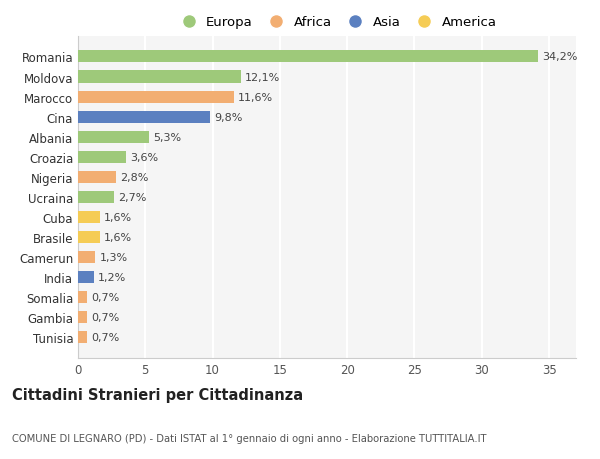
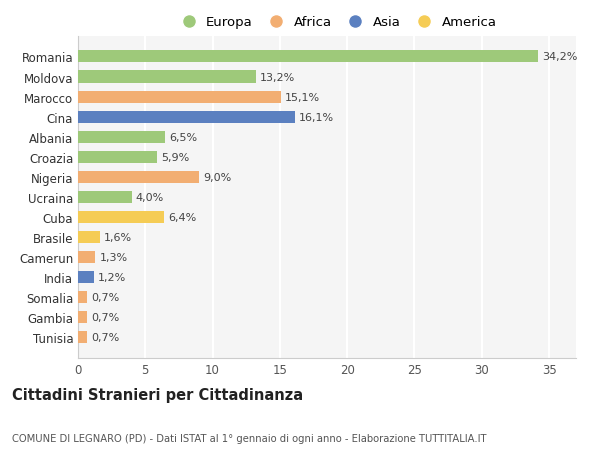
Moldova: 12,1% -> 13,2%
Marocco: 11,6% -> 15,1%
Cina: 9,8% -> 16,1%
Albania: 5,3% -> 6,5%
Croazia: 3,6% -> 5,9%
Nigeria: 2,8% -> 9,0%
Ucraina: 2,7% -> 4,0%
Cuba: 1,6% -> 6,4%
